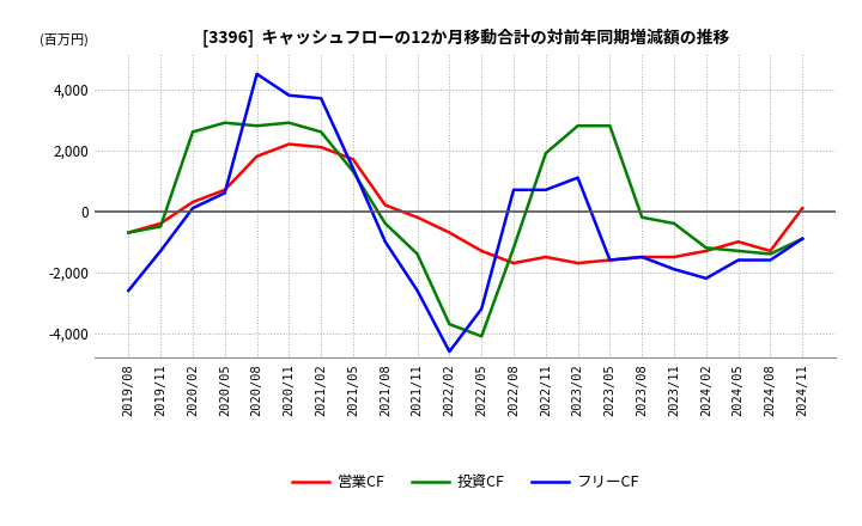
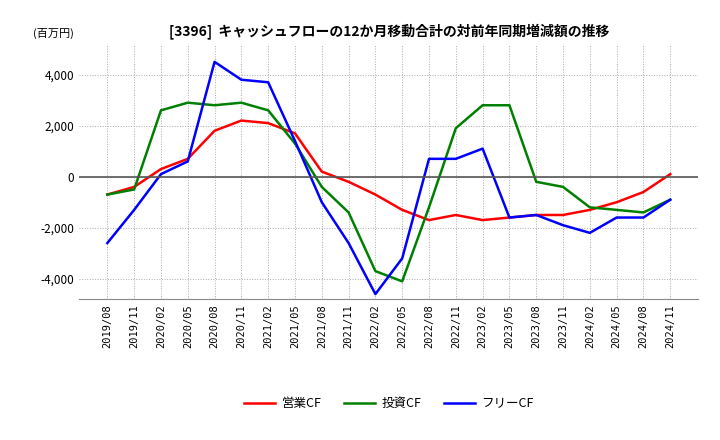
営業CF/2024/08: -1,300 -> -600
